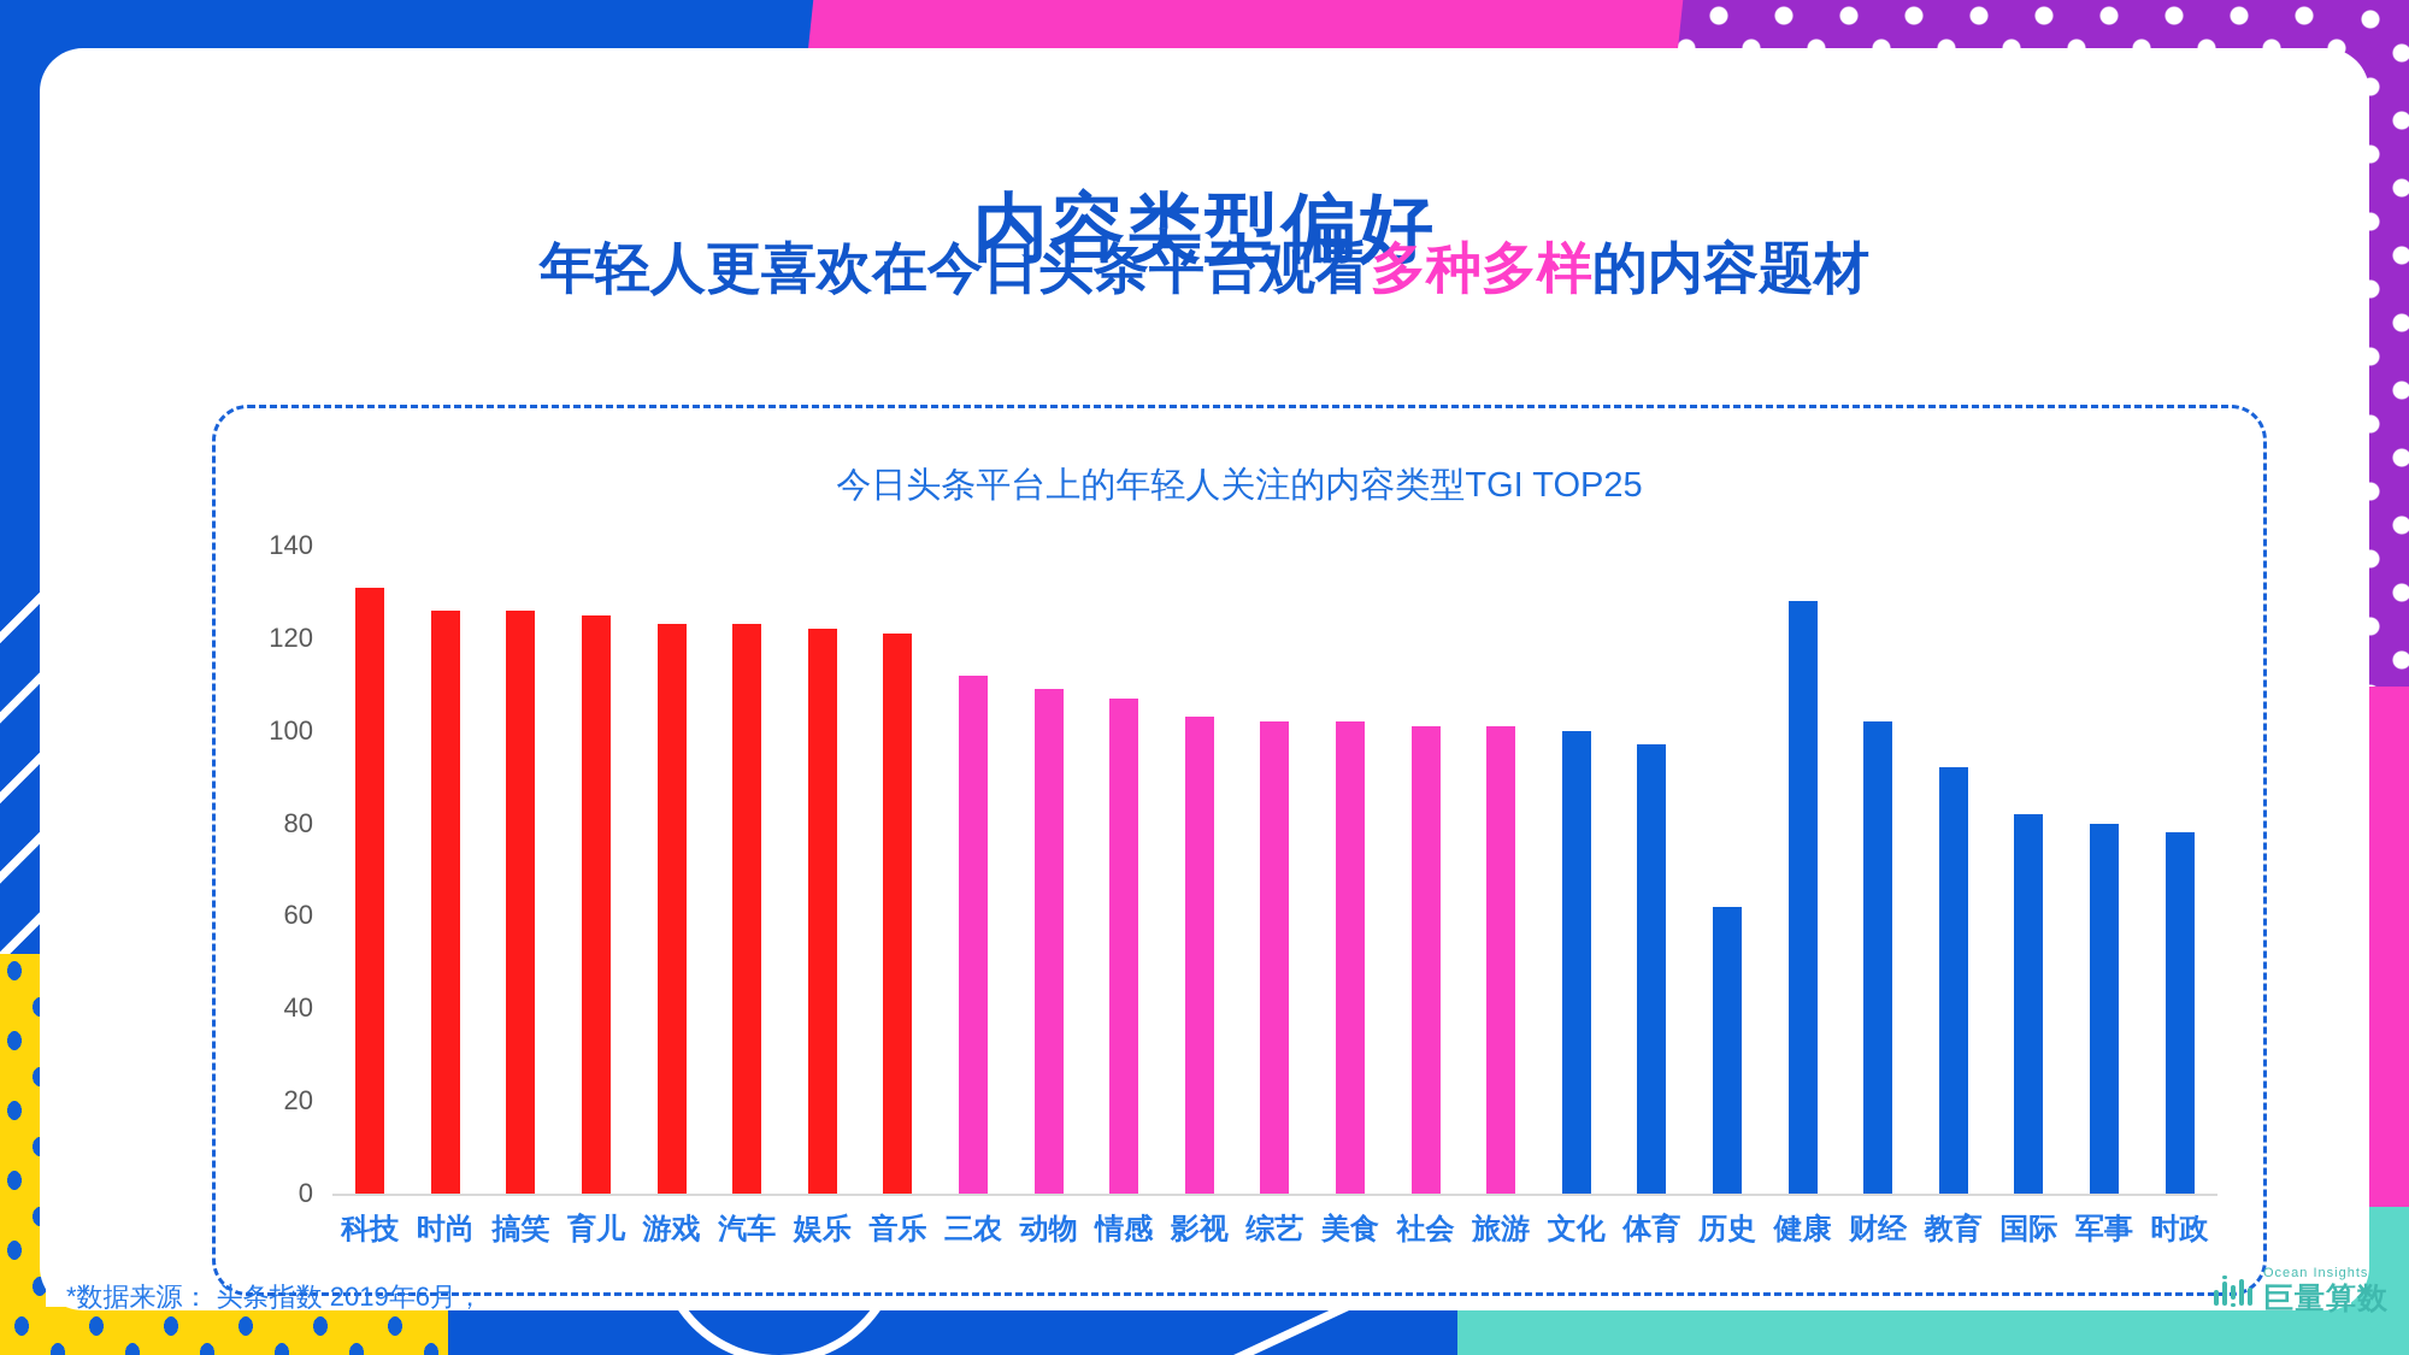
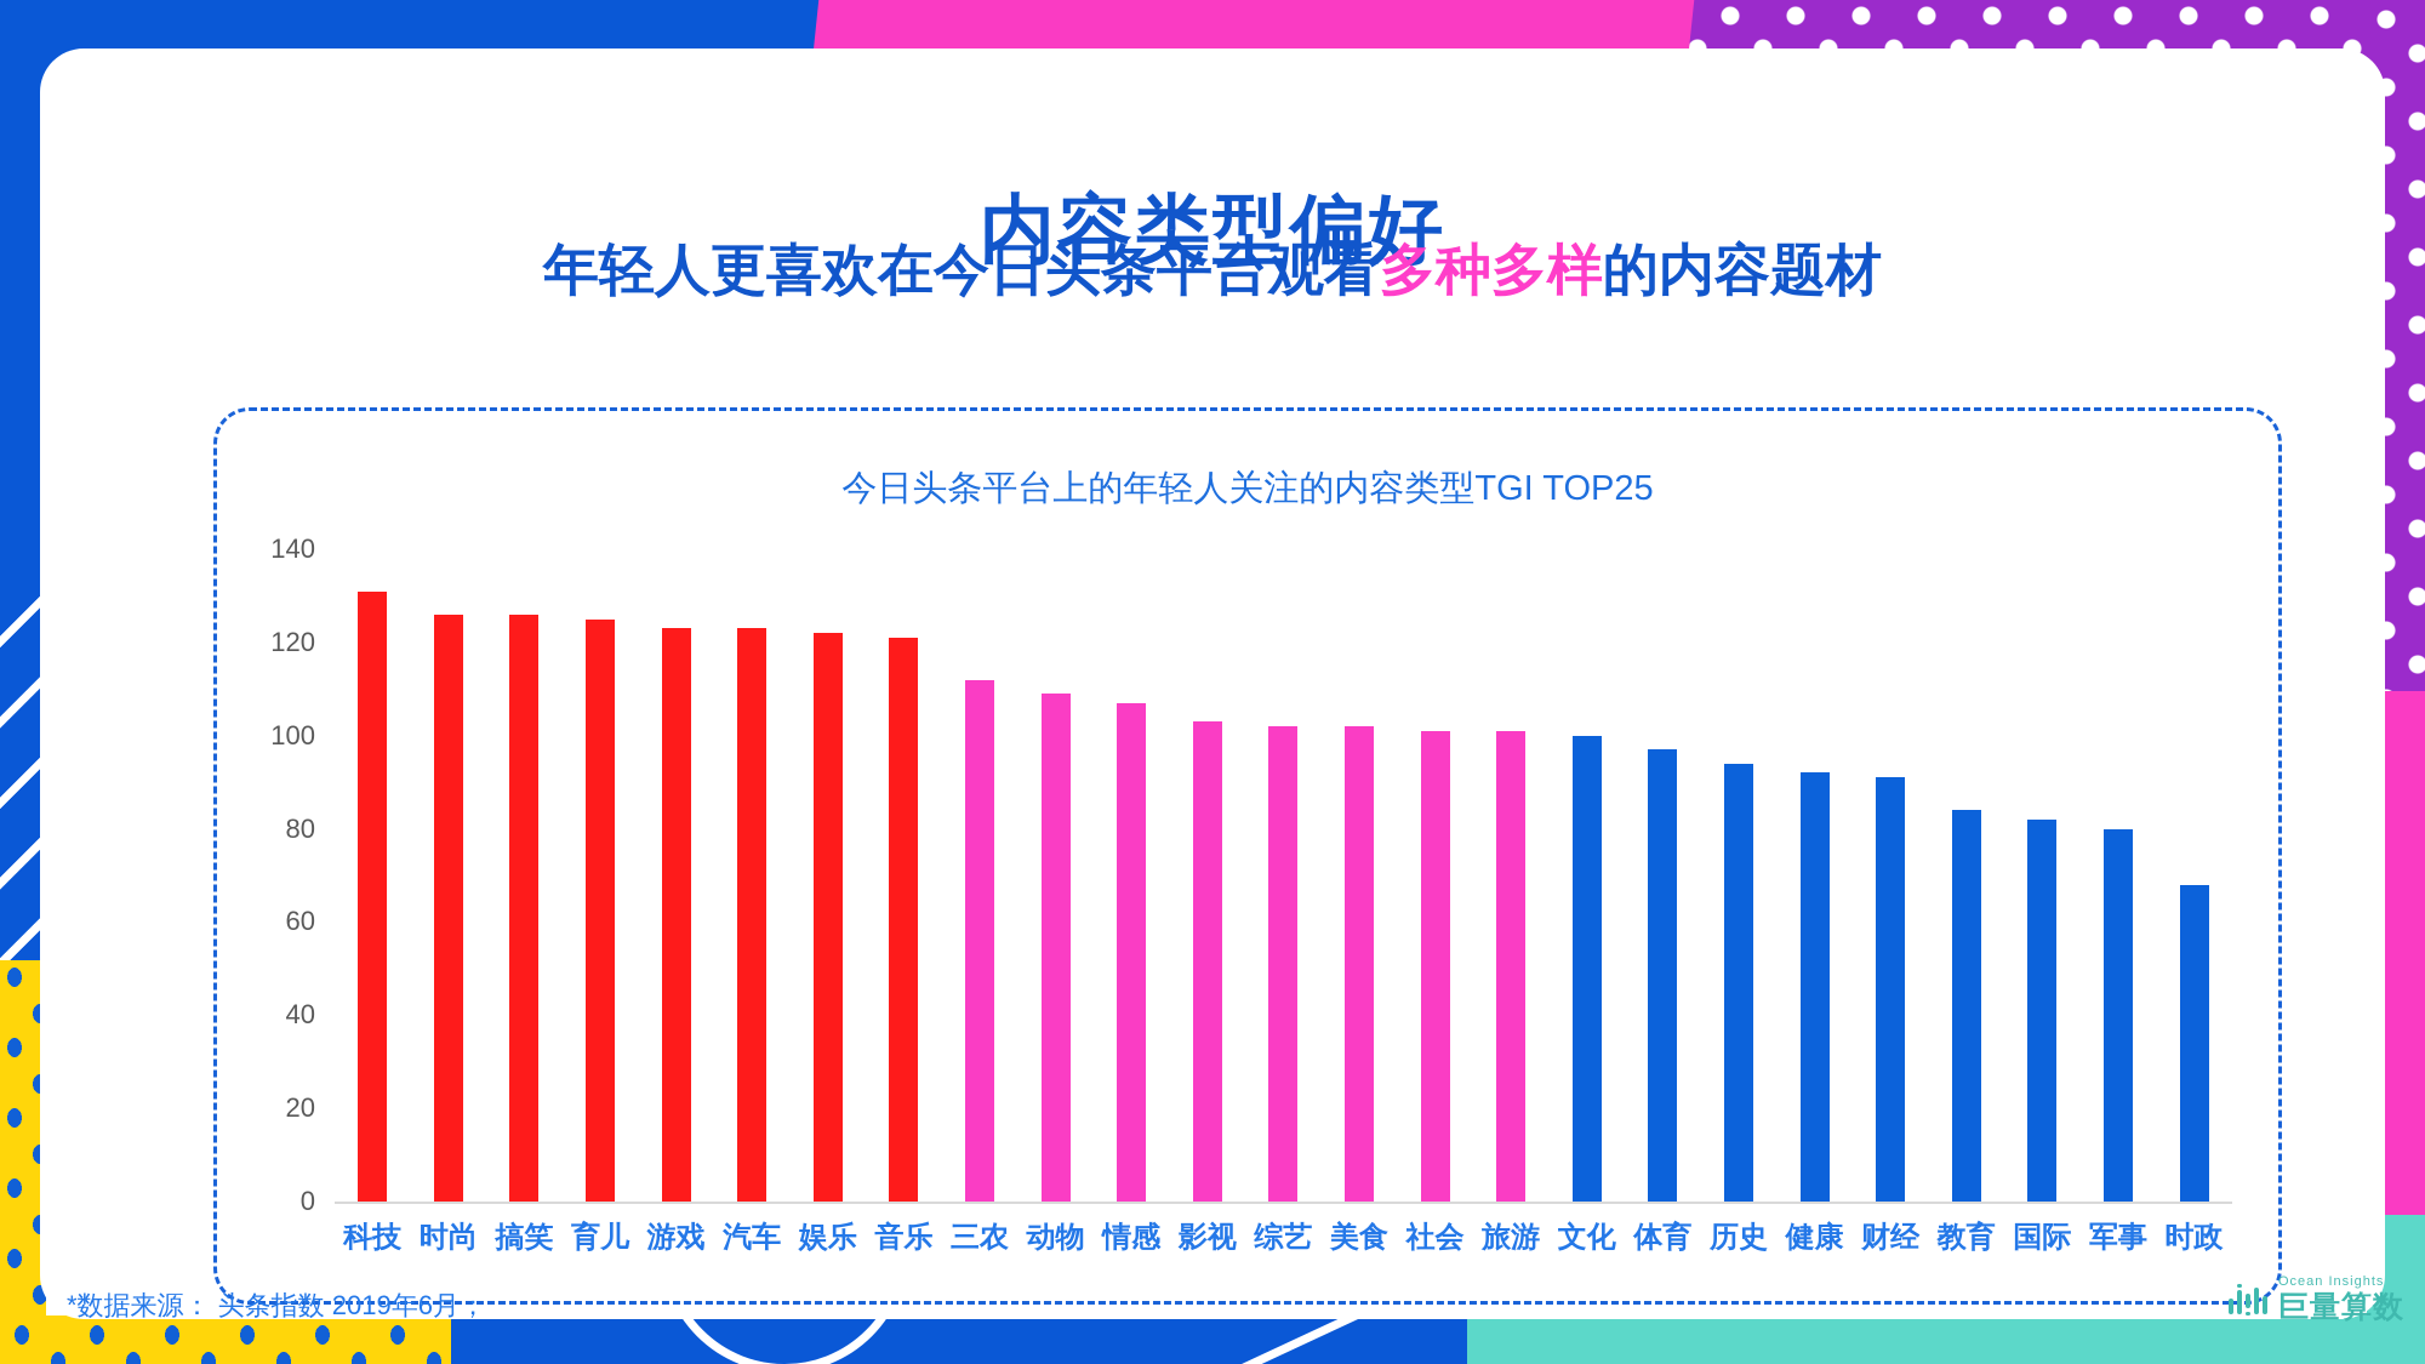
历史: 62 -> 94
健康: 128 -> 92
财经: 102 -> 91
教育: 92 -> 84
时政: 78 -> 68
